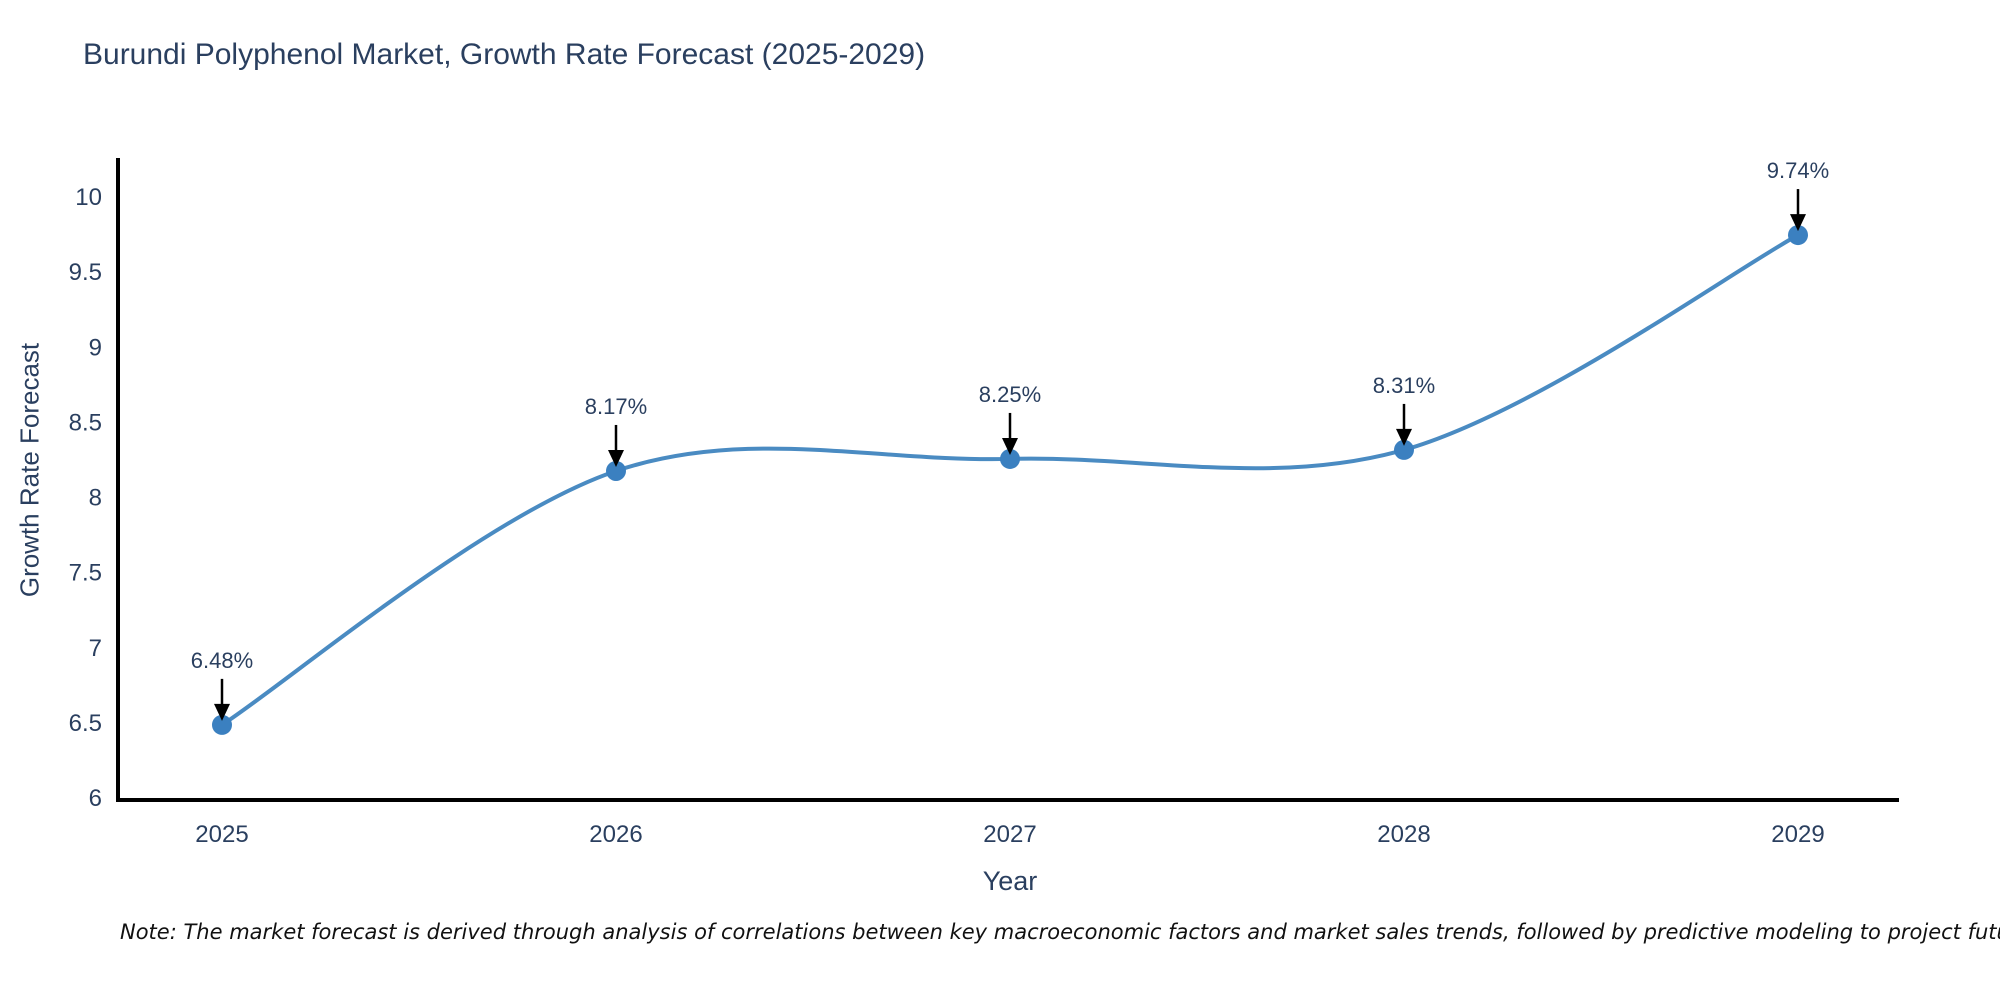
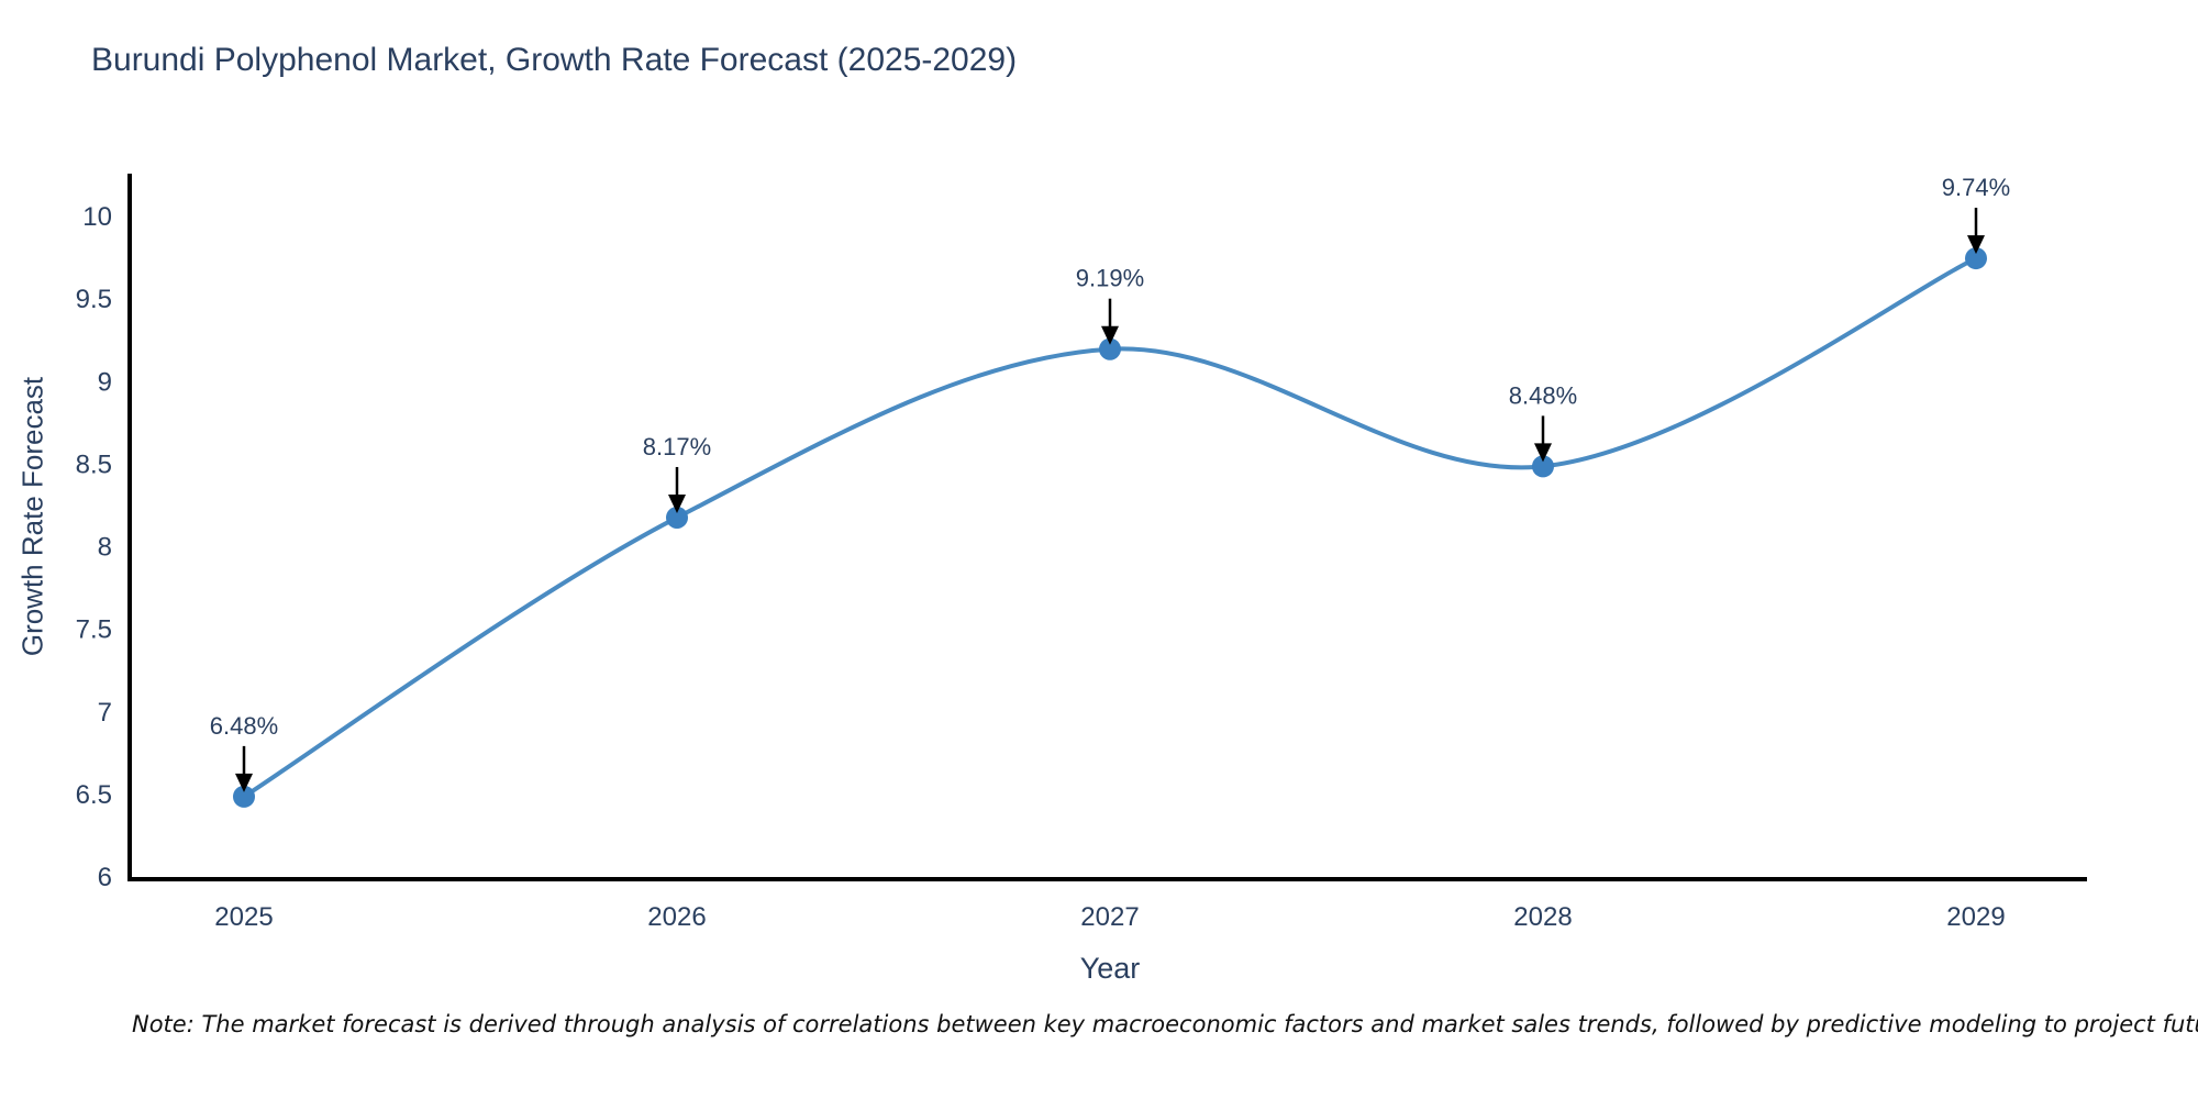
2027: 8.25% -> 9.19%
2028: 8.31% -> 8.48%
